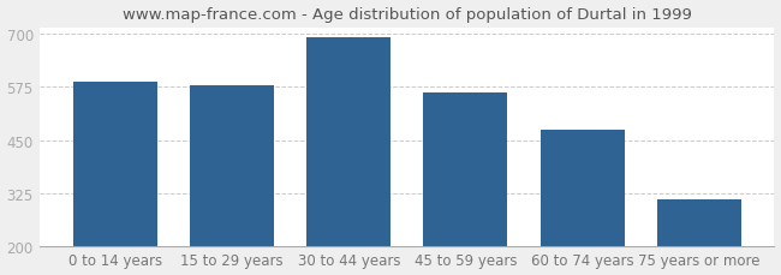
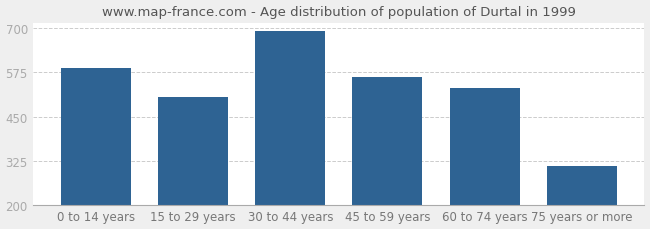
15 to 29 years: 580 -> 505
60 to 74 years: 473 -> 530
